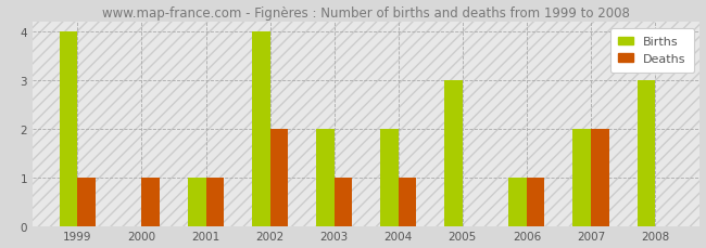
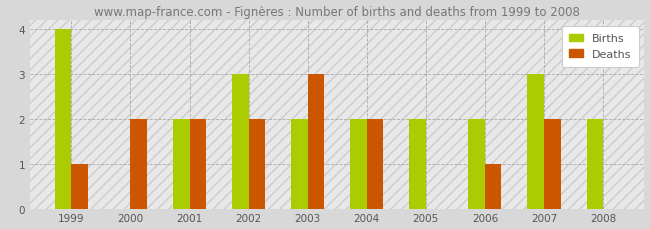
Deaths/2000: 1 -> 2
Births/2001: 1 -> 2
Deaths/2001: 1 -> 2
Births/2002: 4 -> 3
Deaths/2003: 1 -> 3
Deaths/2004: 1 -> 2
Births/2005: 3 -> 2
Births/2006: 1 -> 2
Births/2007: 2 -> 3
Births/2008: 3 -> 2
